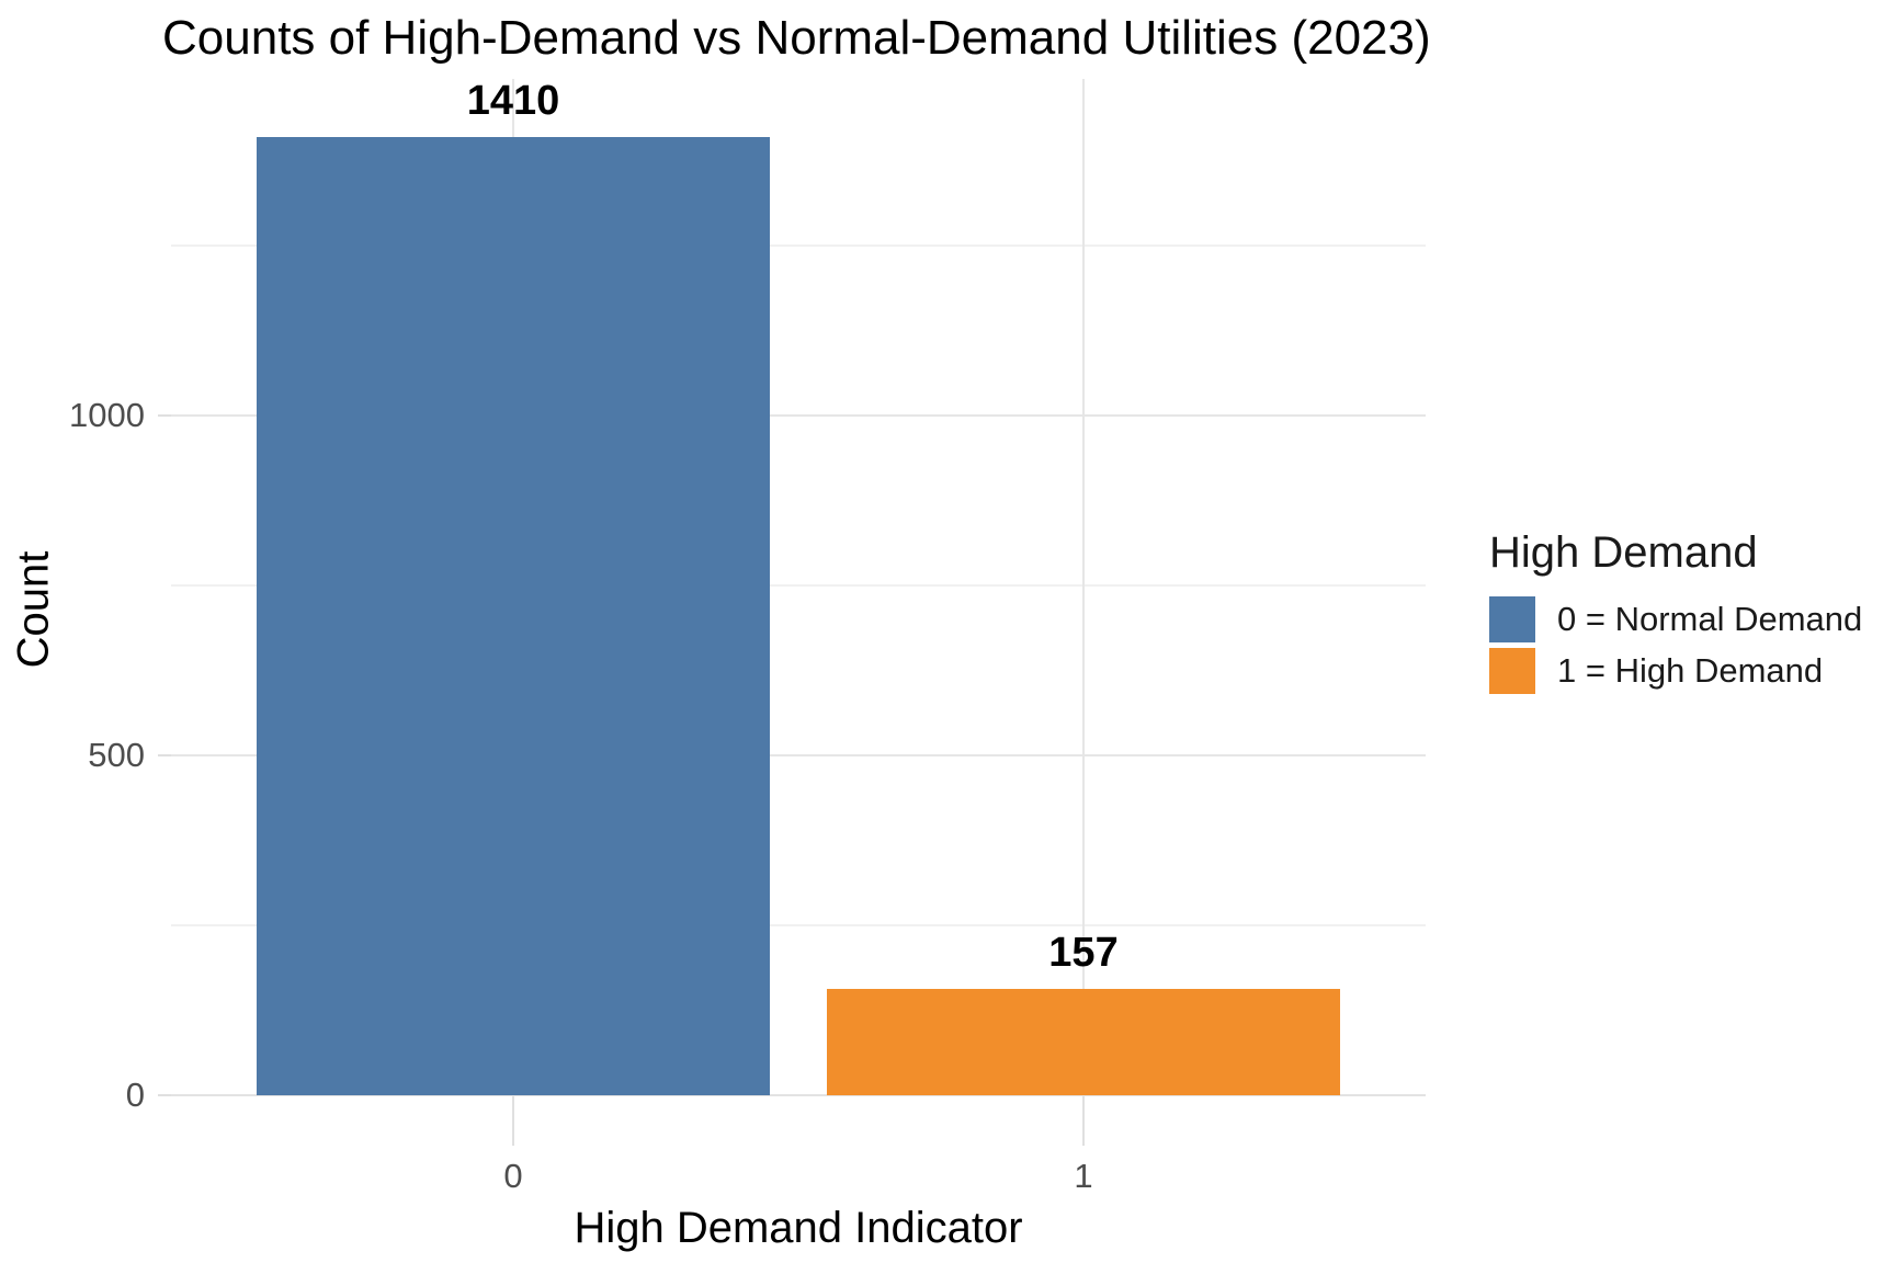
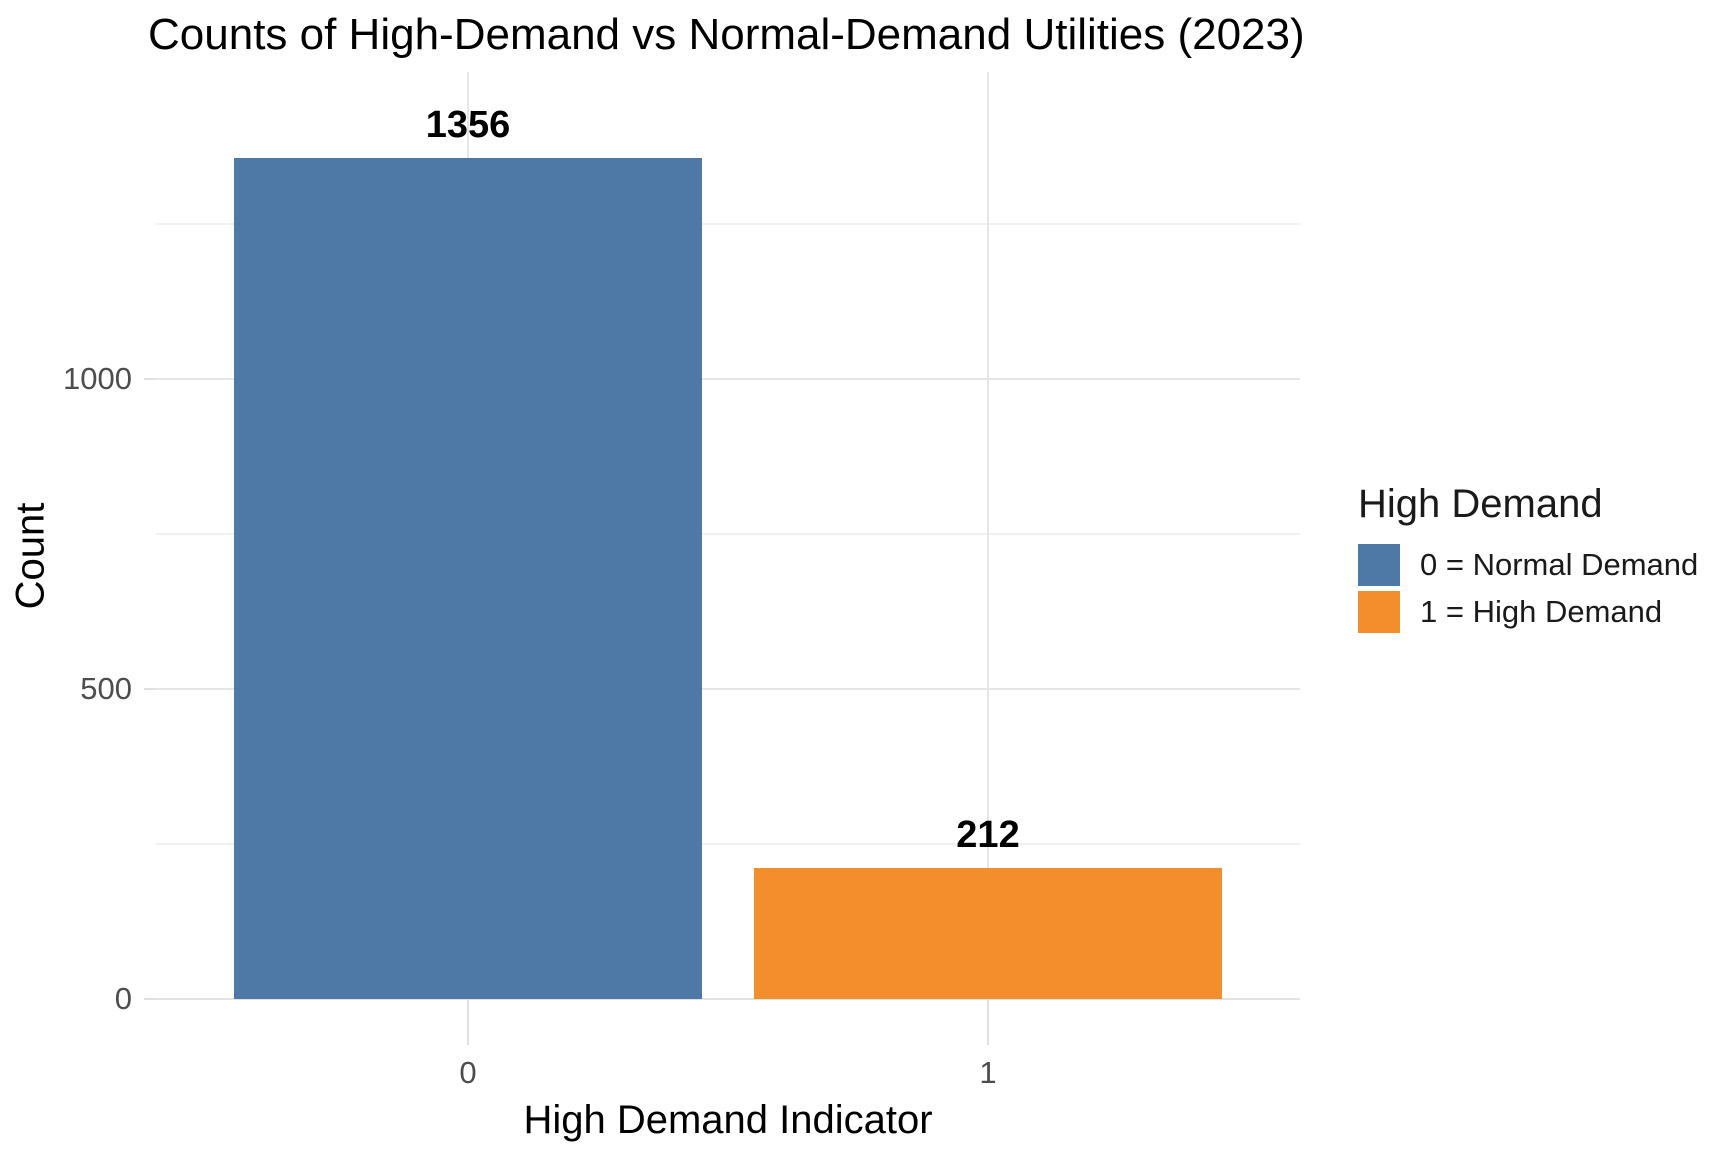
0: 1410 -> 1356
1: 157 -> 212
